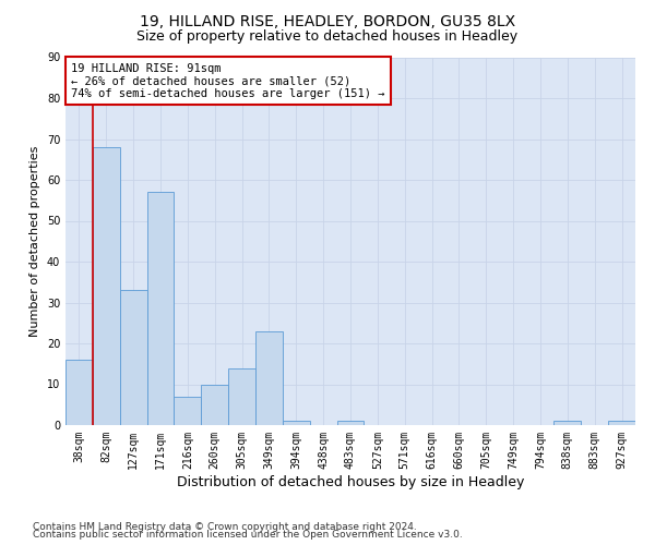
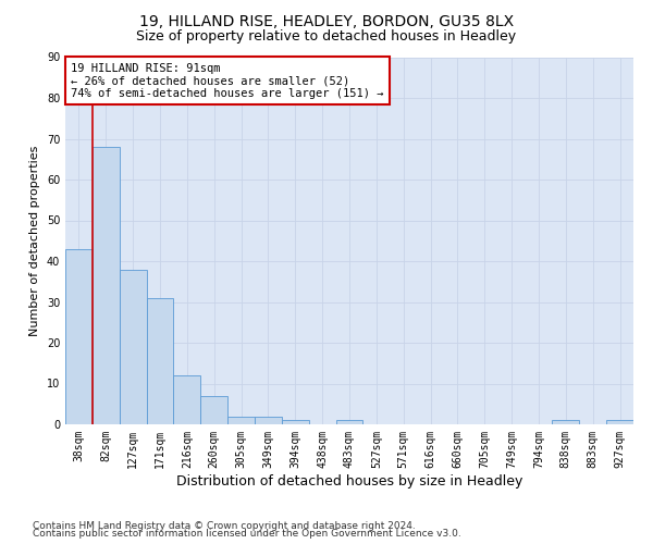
38sqm: 16 -> 43
127sqm: 33 -> 38
171sqm: 57 -> 31
216sqm: 7 -> 12
260sqm: 10 -> 7
305sqm: 14 -> 2
349sqm: 23 -> 2
